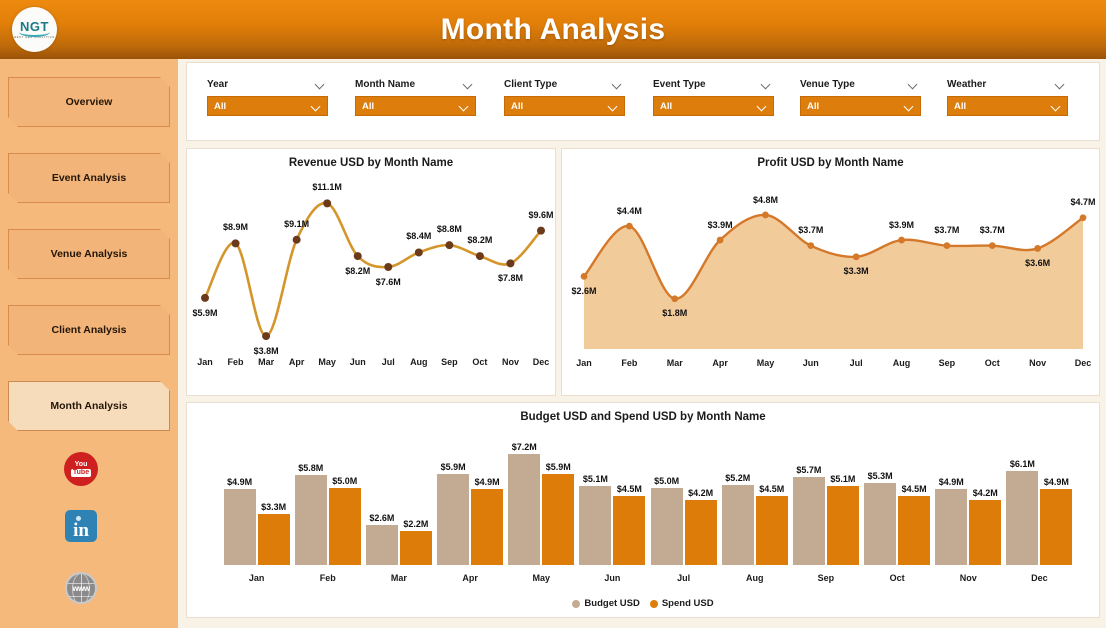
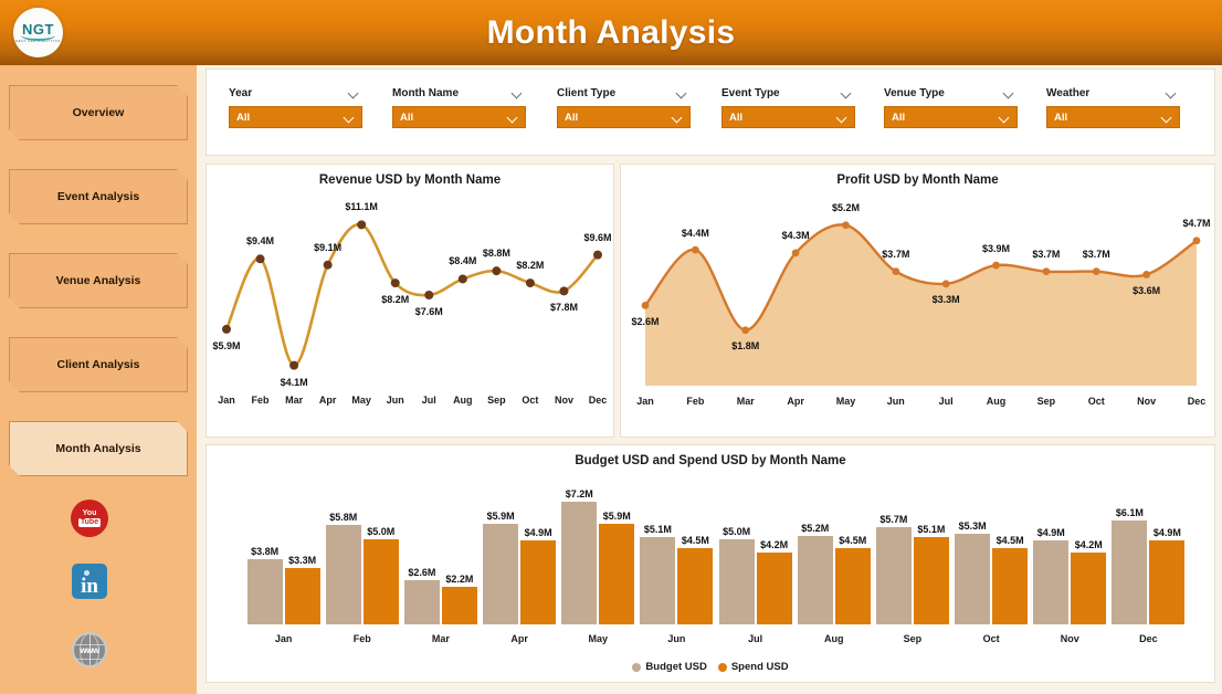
Revenue USD by Month Name/Feb: $8.9M -> $9.4M
Revenue USD by Month Name/Mar: $3.8M -> $4.1M
Profit USD by Month Name/Apr: $3.9M -> $4.3M
Profit USD by Month Name/May: $4.8M -> $5.2M
Budget USD and Spend USD by Month Name/Budget USD/Jan: $4.9M -> $3.8M
